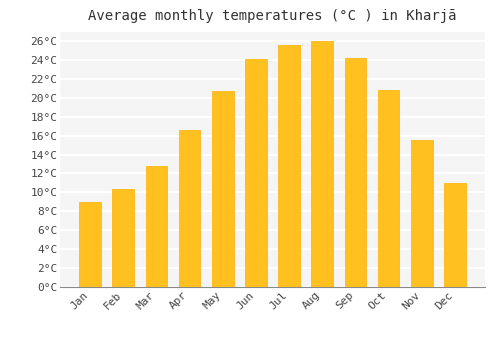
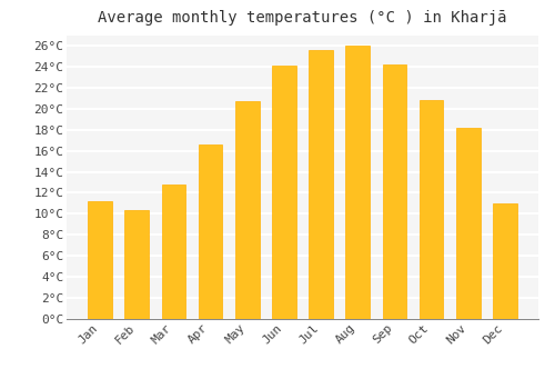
Jan: 9.0°C -> 11.2°C
Nov: 15.5°C -> 18.2°C
